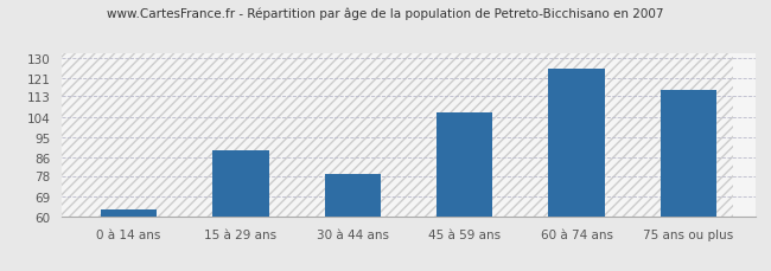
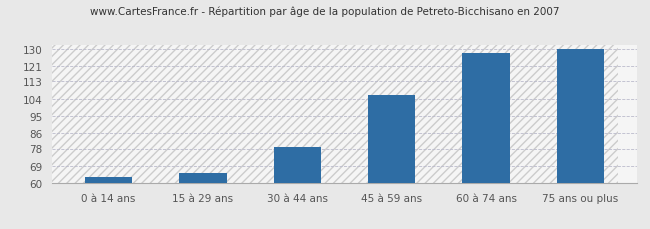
15 à 29 ans: 89 -> 65
60 à 74 ans: 125 -> 128
75 ans ou plus: 116 -> 130
